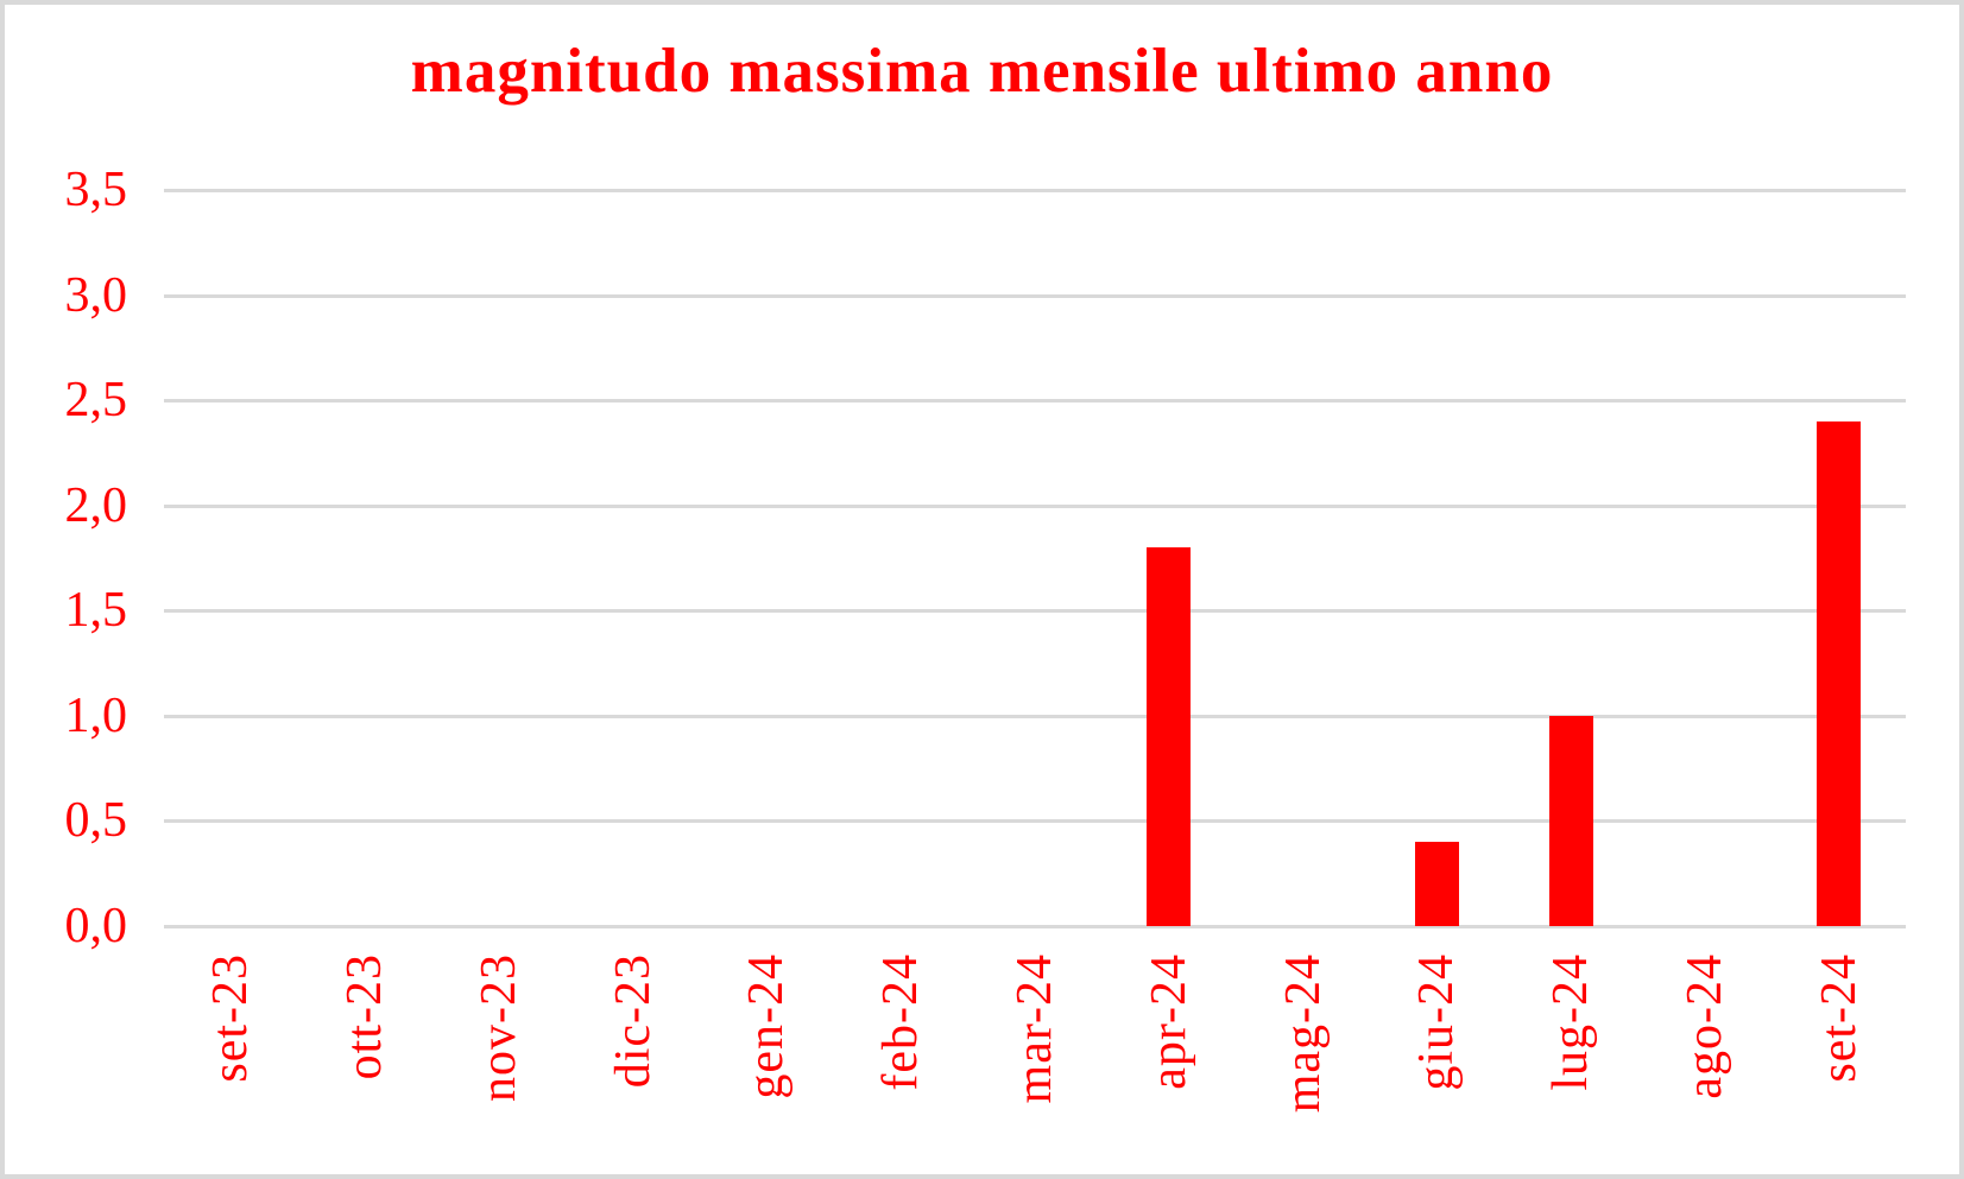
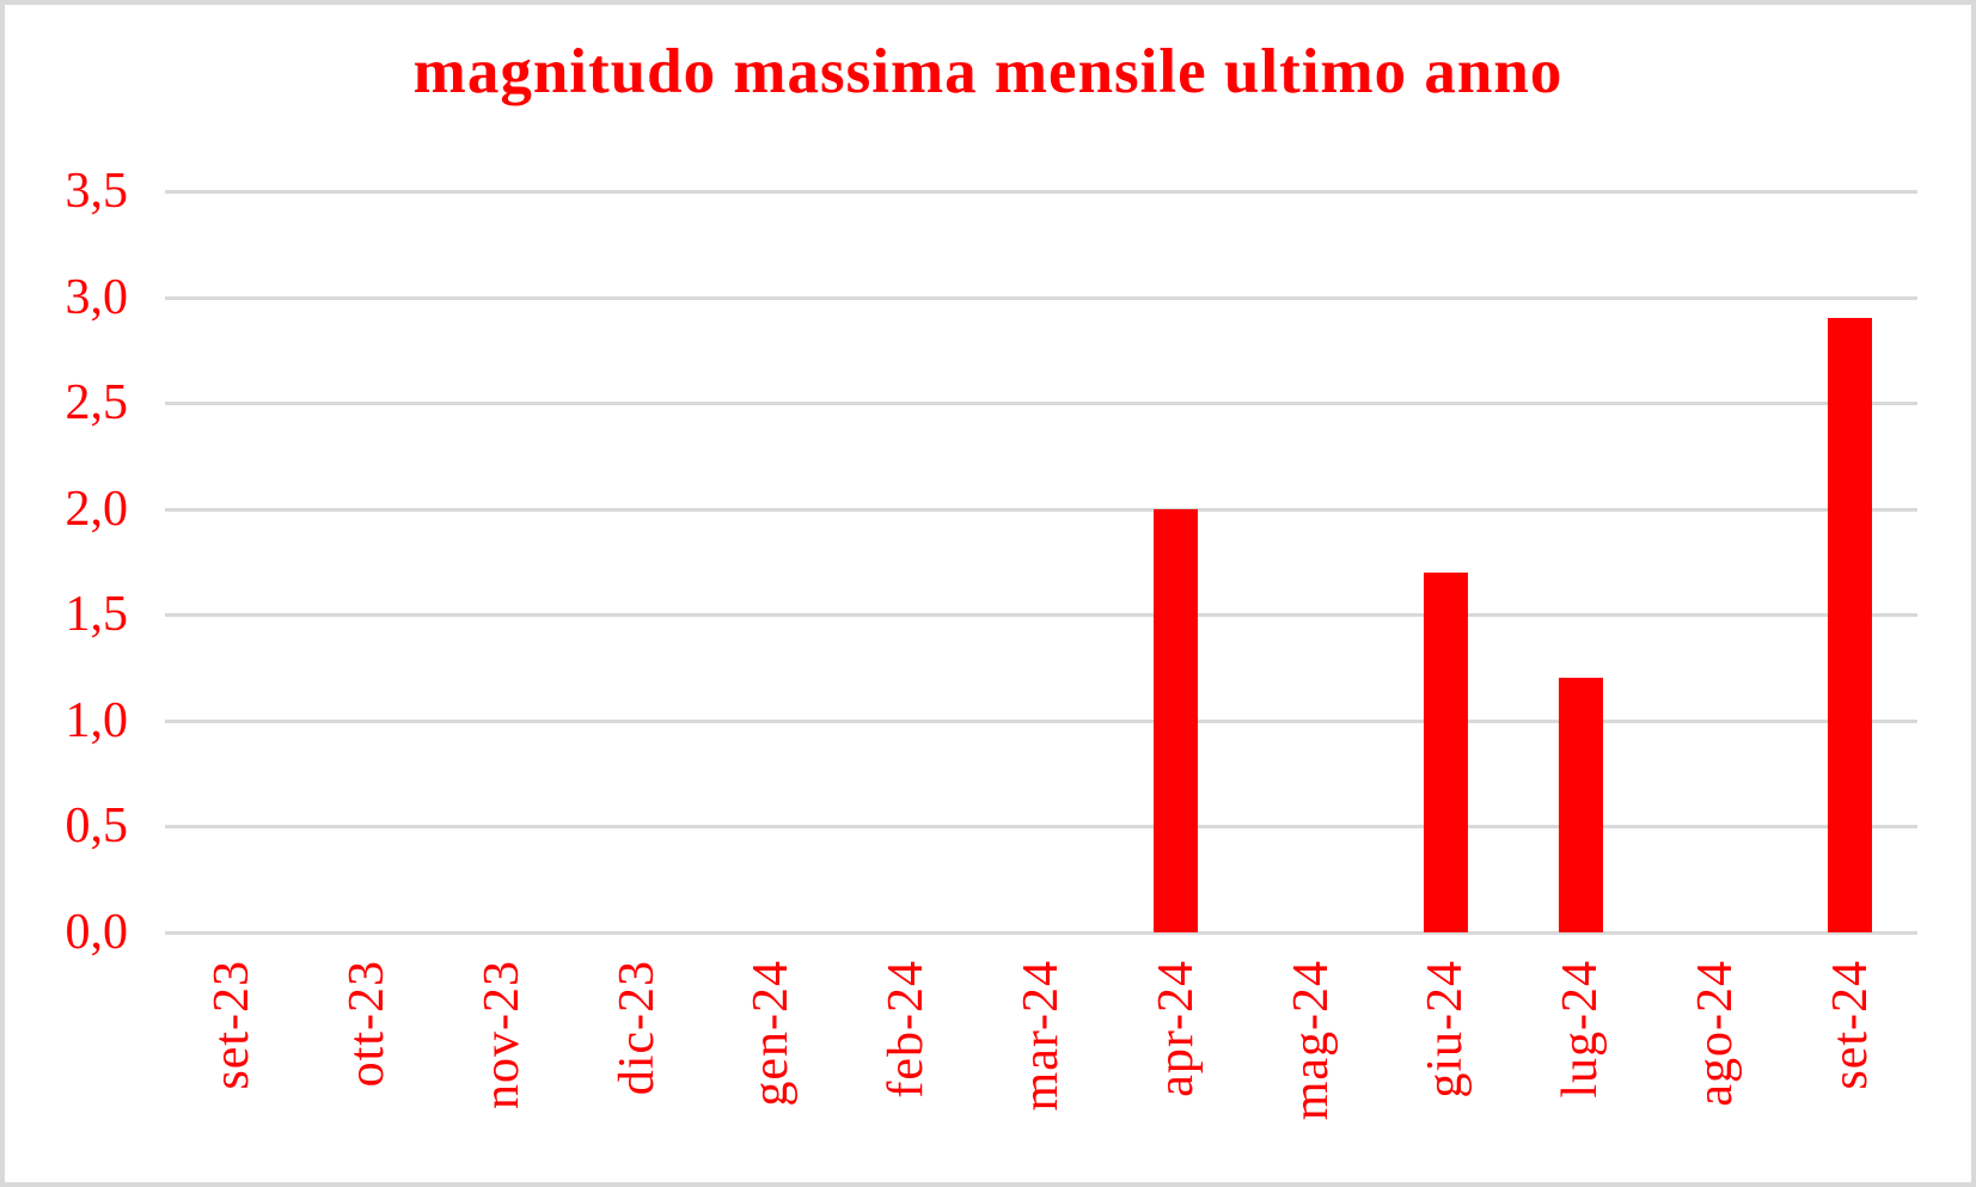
apr-24: 1,8 -> 2,0
giu-24: 0,4 -> 1,7
lug-24: 1,0 -> 1,2
set-24: 2,4 -> 2,9
